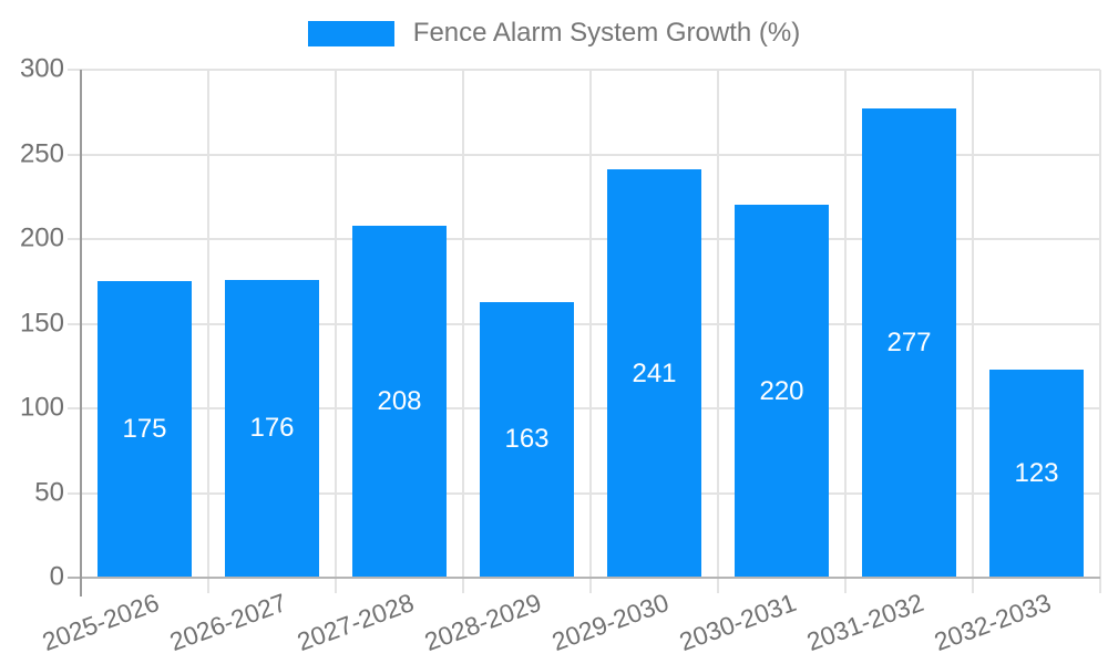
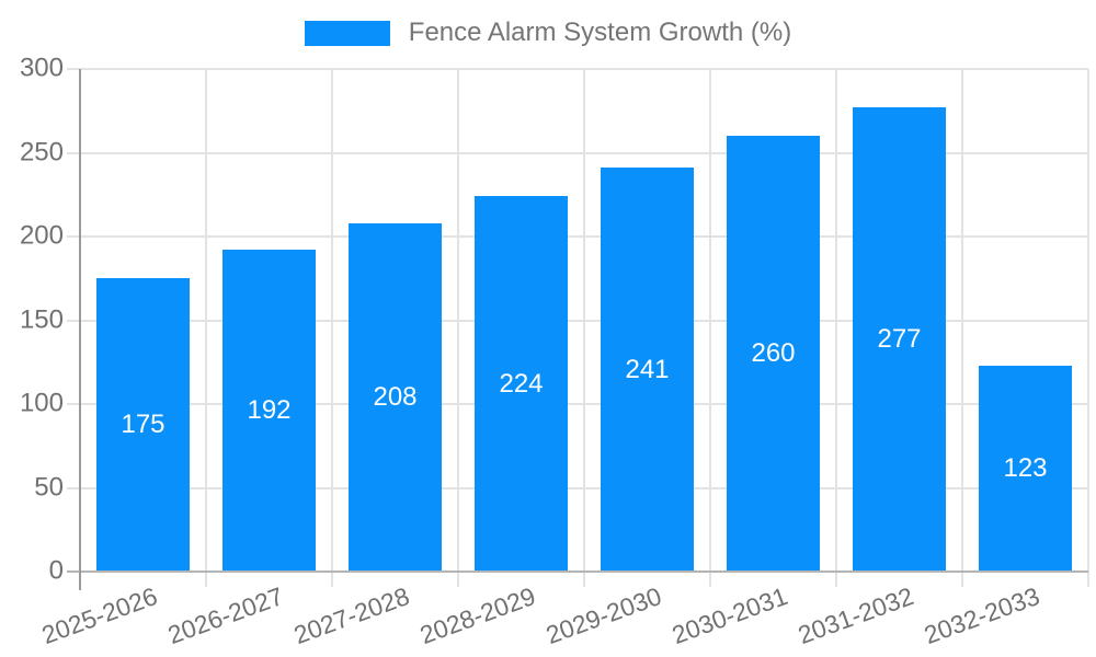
2026-2027: 176 -> 192
2028-2029: 163 -> 224
2030-2031: 220 -> 260
